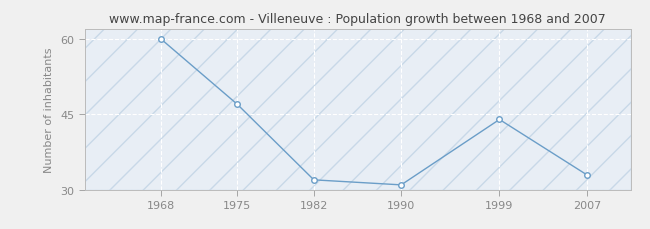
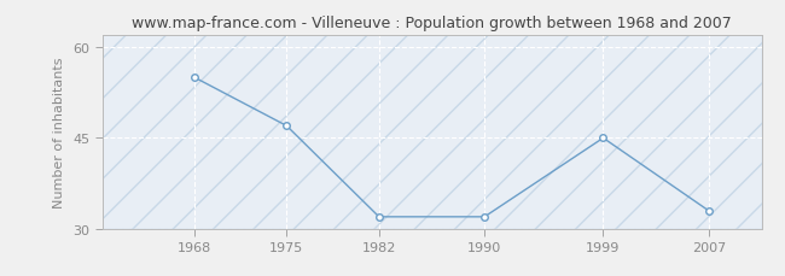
1968: 60 -> 55
1990: 31 -> 32
1999: 44 -> 45
